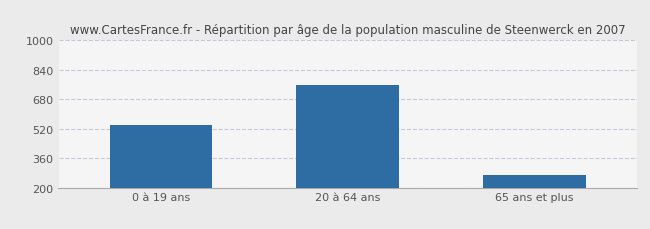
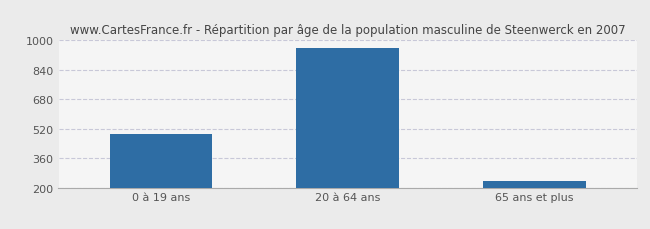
0 à 19 ans: 540 -> 490
20 à 64 ans: 760 -> 960
65 ans et plus: 270 -> 240
